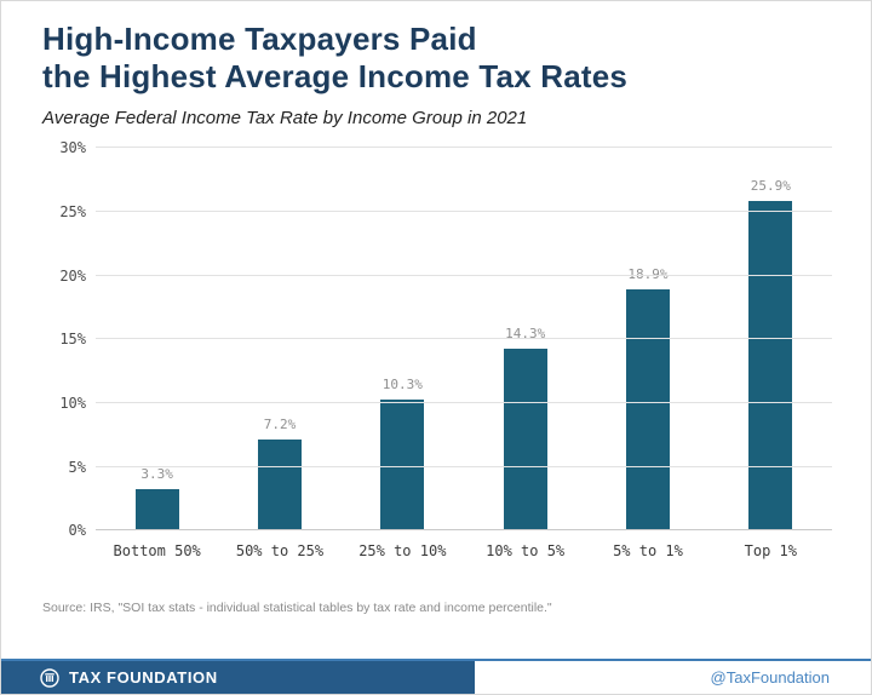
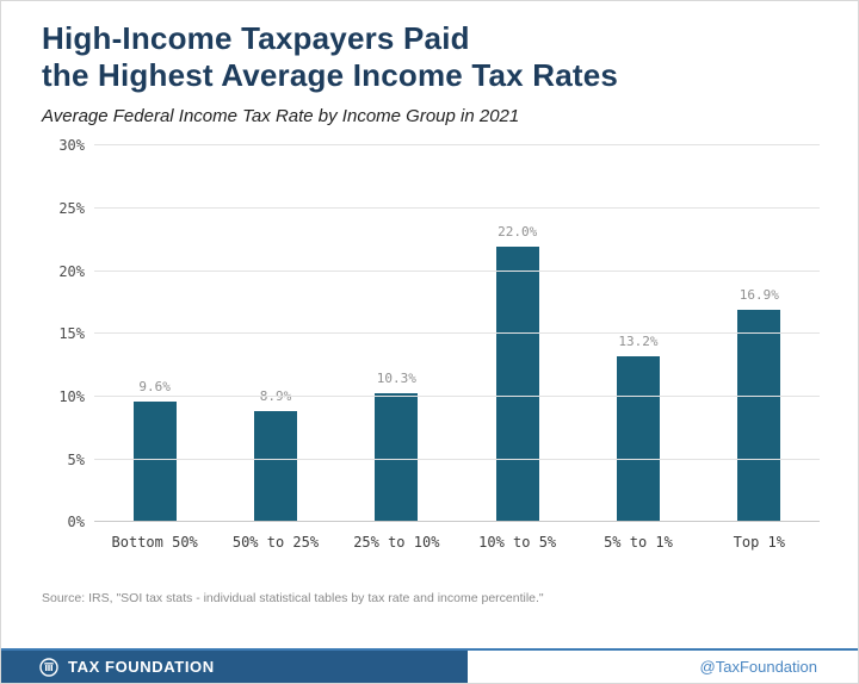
Bottom 50%: 3.3% -> 9.6%
50% to 25%: 7.2% -> 8.9%
10% to 5%: 14.3% -> 22.0%
5% to 1%: 18.9% -> 13.2%
Top 1%: 25.9% -> 16.9%
